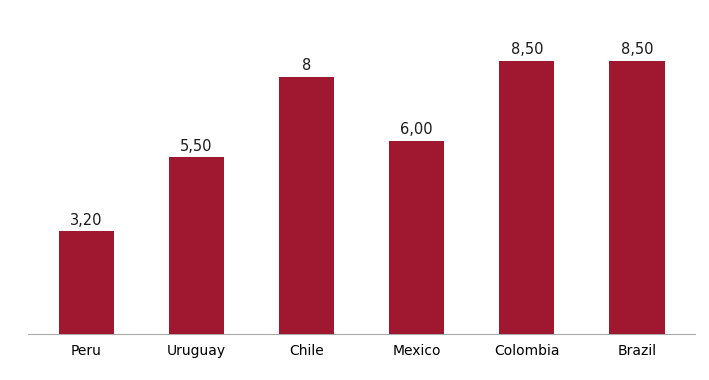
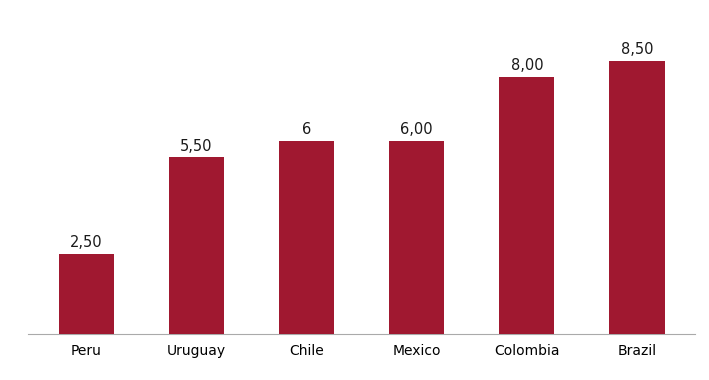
Peru: 3,20 -> 2,50
Chile: 8 -> 6
Colombia: 8,50 -> 8,00
